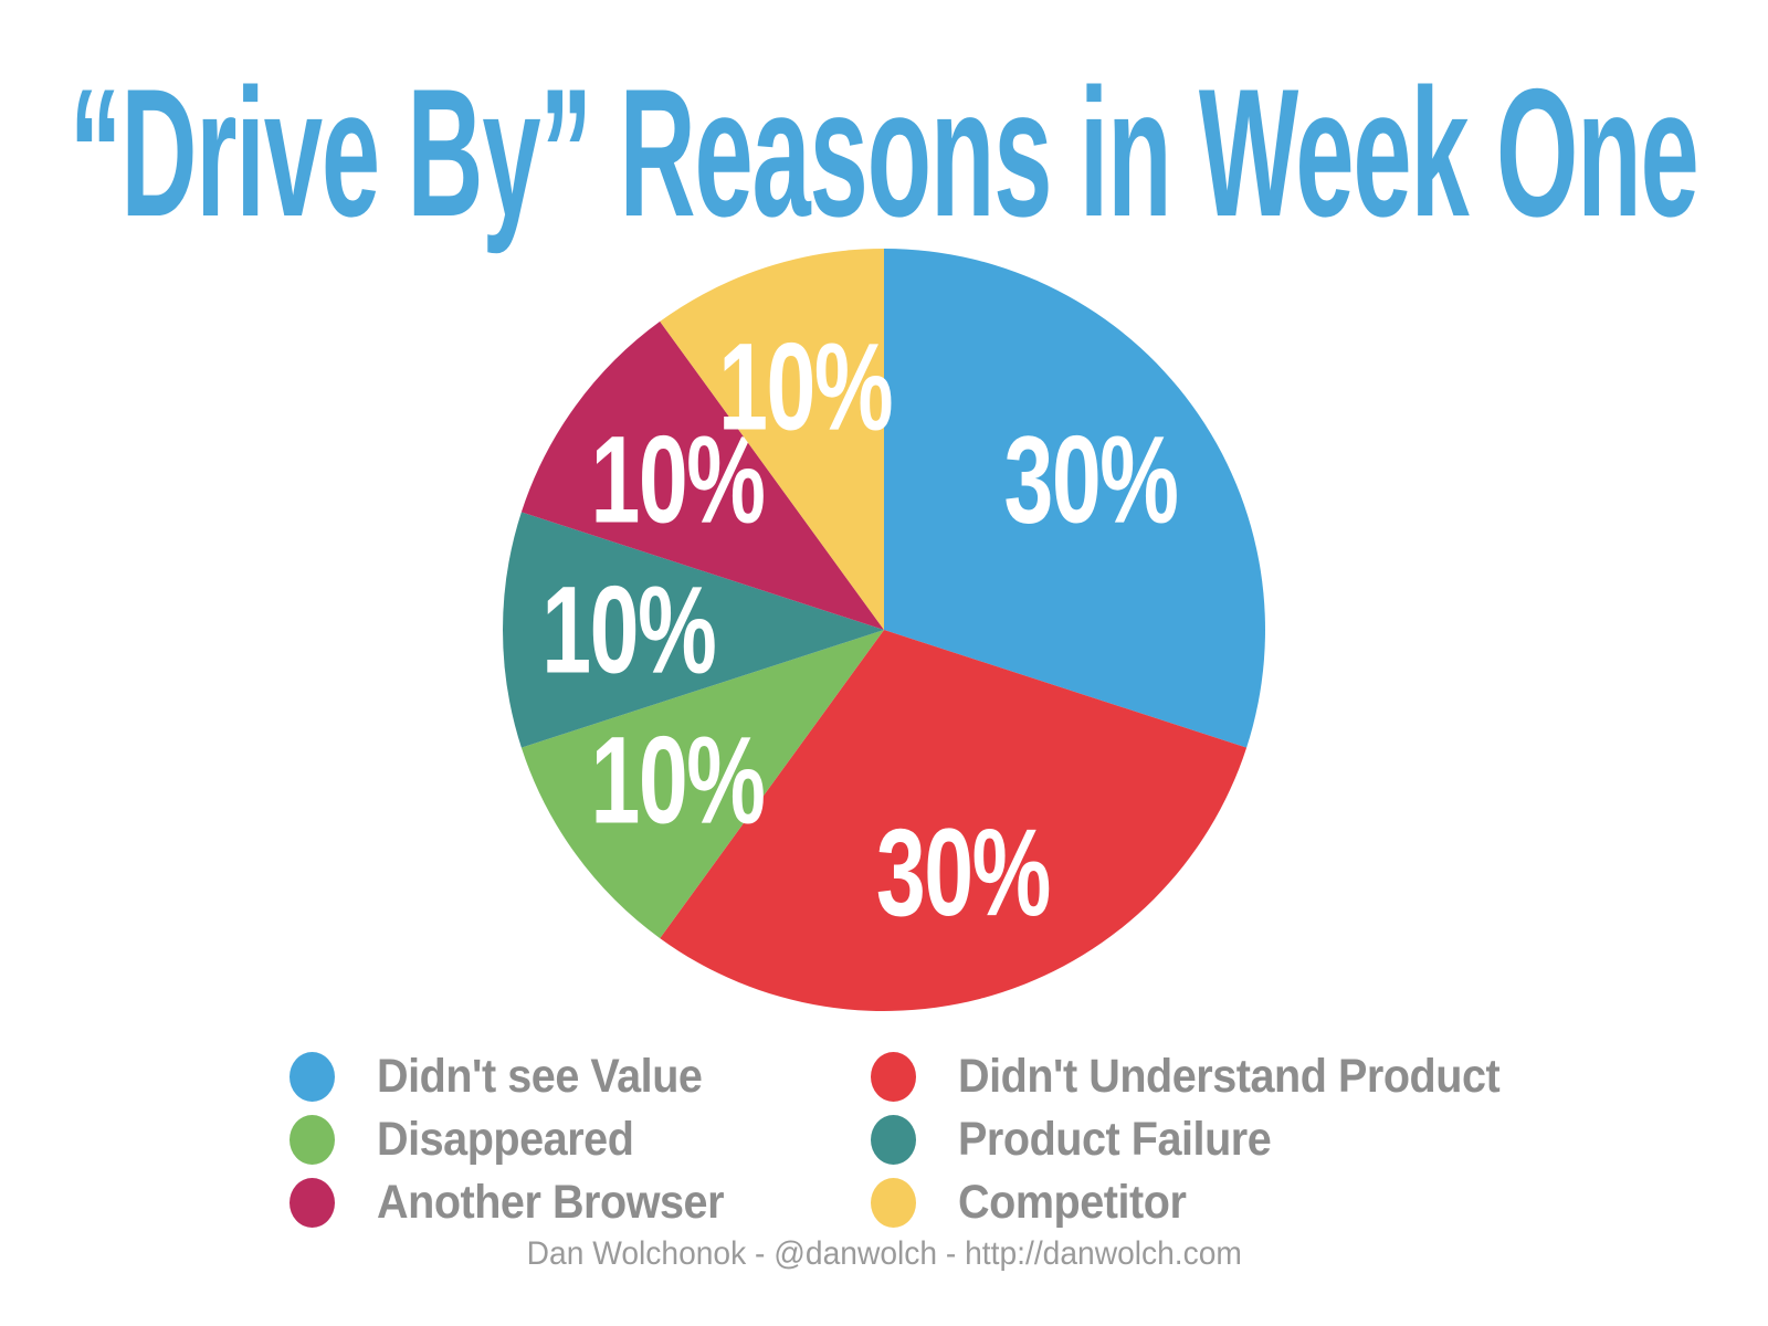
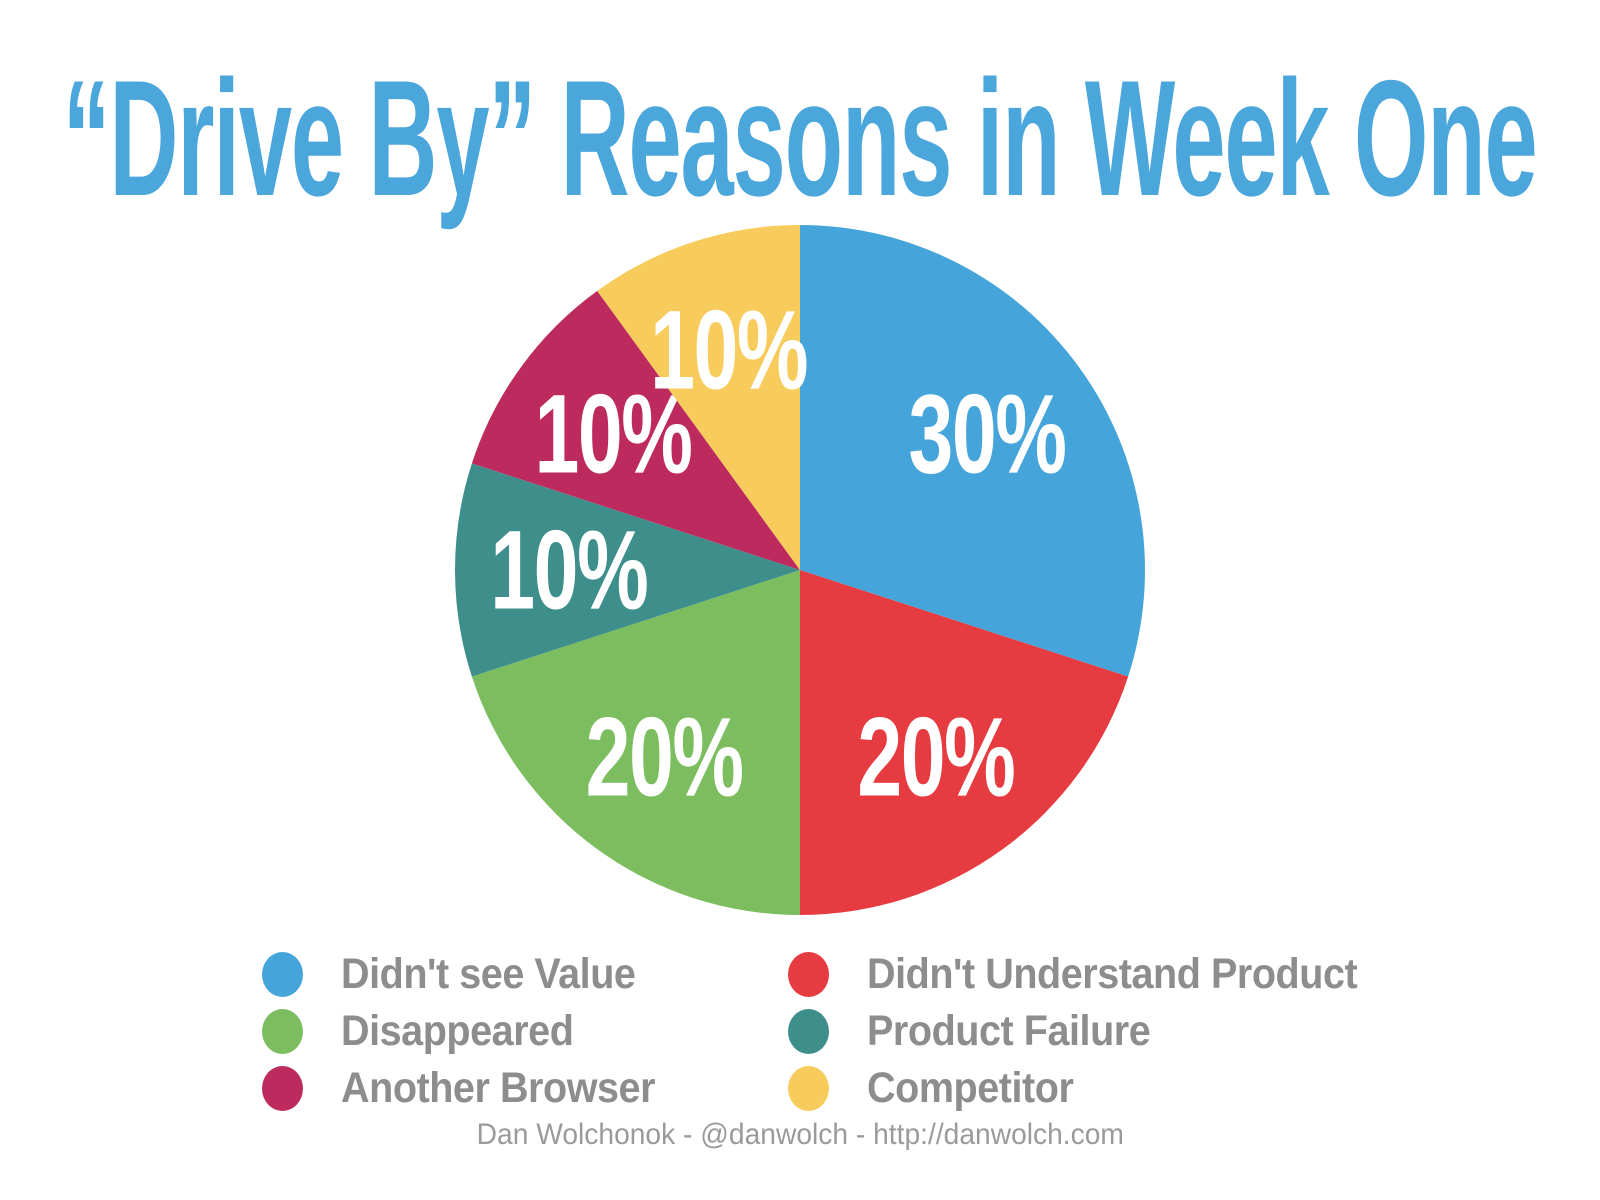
Didn't Understand Product: 30% -> 20%
Disappeared: 10% -> 20%
